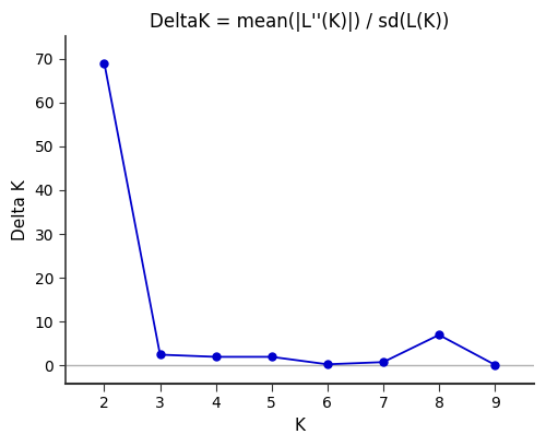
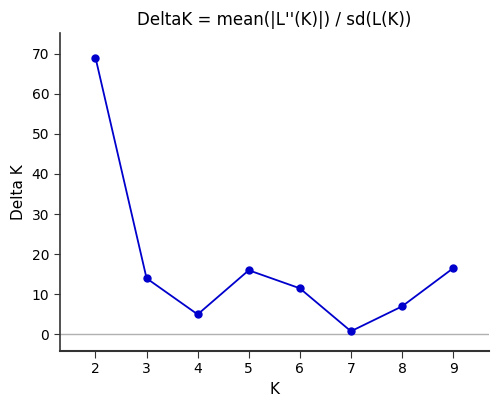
3: 2.5 -> 14.0
4: 2.0 -> 5.0
5: 2.0 -> 16.0
6: 0.3 -> 11.5
9: 0.2 -> 16.5
